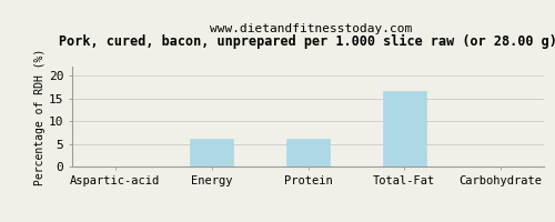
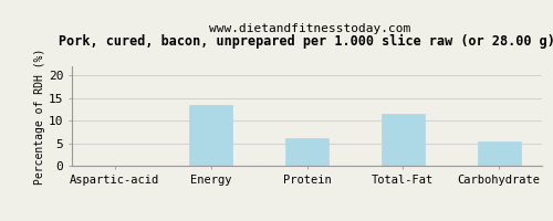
Energy: 6.0 -> 13.5
Total-Fat: 16.7 -> 11.5
Carbohydrate: 0.1 -> 5.5
